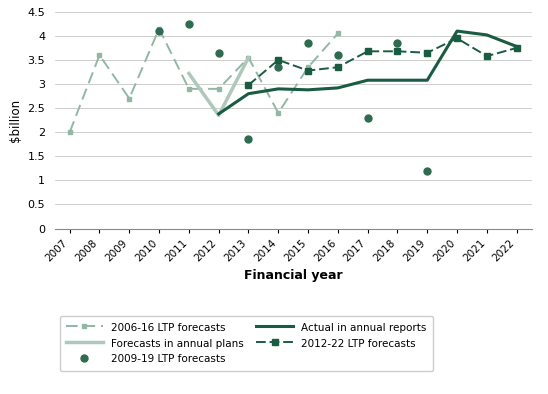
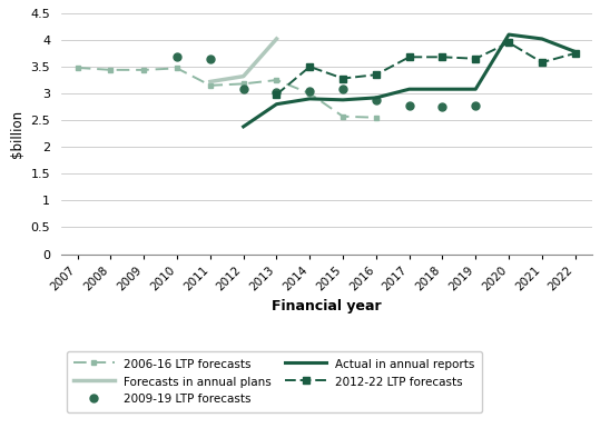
2006-16 LTP forecasts/2007: 2.00 -> 3.48
2006-16 LTP forecasts/2008: 3.60 -> 3.44
2006-16 LTP forecasts/2009: 2.70 -> 3.44
2006-16 LTP forecasts/2010: 4.15 -> 3.47
2009-19 LTP forecasts/2010: 4.10 -> 3.68
2006-16 LTP forecasts/2011: 2.90 -> 3.15
2009-19 LTP forecasts/2011: 4.25 -> 3.65
2006-16 LTP forecasts/2012: 2.90 -> 3.18
2009-19 LTP forecasts/2012: 3.65 -> 3.08
Forecasts in annual plans/2012: 2.35 -> 3.32
2006-16 LTP forecasts/2013: 3.55 -> 3.25
2009-19 LTP forecasts/2013: 1.85 -> 3.02
Forecasts in annual plans/2013: 3.55 -> 4.02
2006-16 LTP forecasts/2014: 2.40 -> 3.00
2009-19 LTP forecasts/2014: 3.35 -> 3.05
2006-16 LTP forecasts/2015: 3.35 -> 2.57
2009-19 LTP forecasts/2015: 3.85 -> 3.08
2006-16 LTP forecasts/2016: 4.05 -> 2.55
2009-19 LTP forecasts/2016: 3.60 -> 2.88
2009-19 LTP forecasts/2017: 2.30 -> 2.78
2009-19 LTP forecasts/2018: 3.85 -> 2.75
2009-19 LTP forecasts/2019: 1.20 -> 2.78
